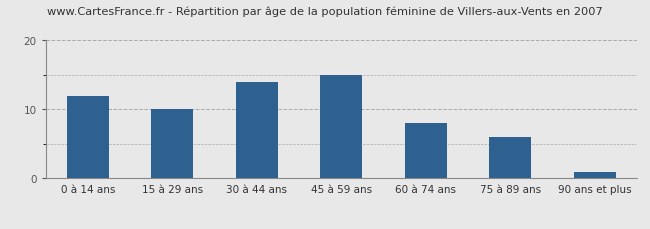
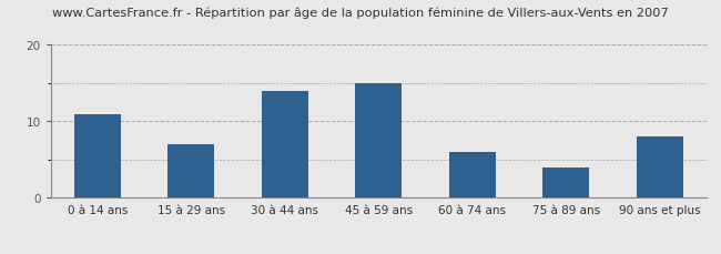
0 à 14 ans: 12 -> 11
15 à 29 ans: 10 -> 7
60 à 74 ans: 8 -> 6
75 à 89 ans: 6 -> 4
90 ans et plus: 1 -> 8
